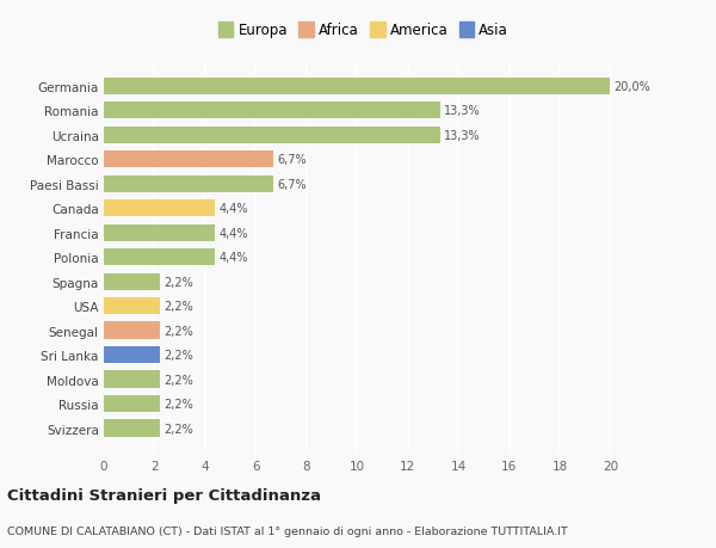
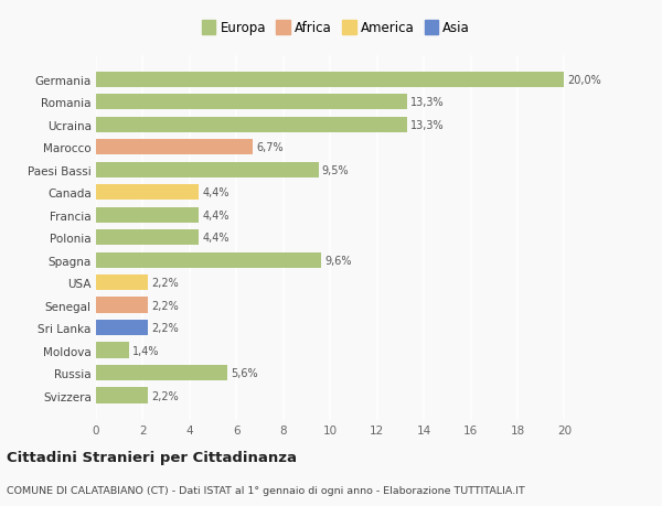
Paesi Bassi: 6,7% -> 9,5%
Spagna: 2,2% -> 9,6%
Moldova: 2,2% -> 1,4%
Russia: 2,2% -> 5,6%
